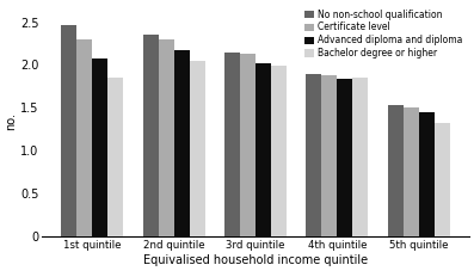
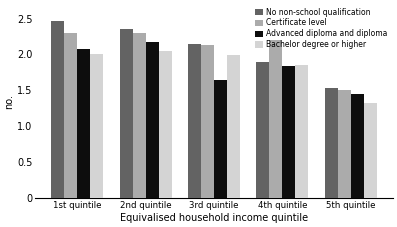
Bachelor degree or higher/1st quintile: 1.85 -> 2.00
Advanced diploma and diploma/3rd quintile: 2.02 -> 1.64
Certificate level/4th quintile: 1.88 -> 2.20
